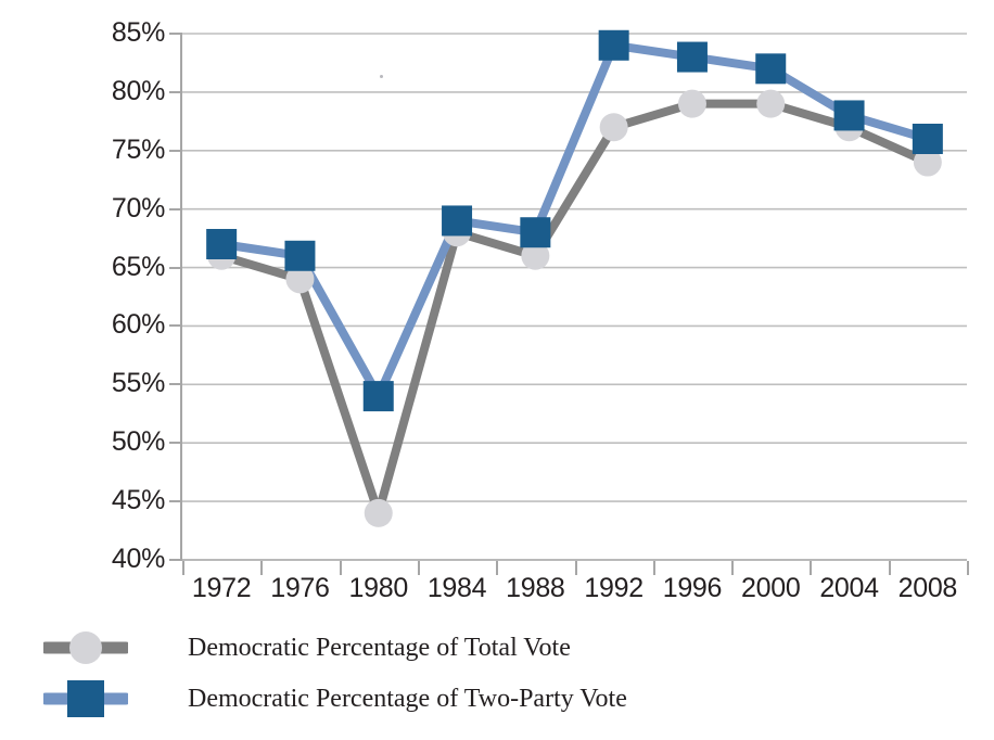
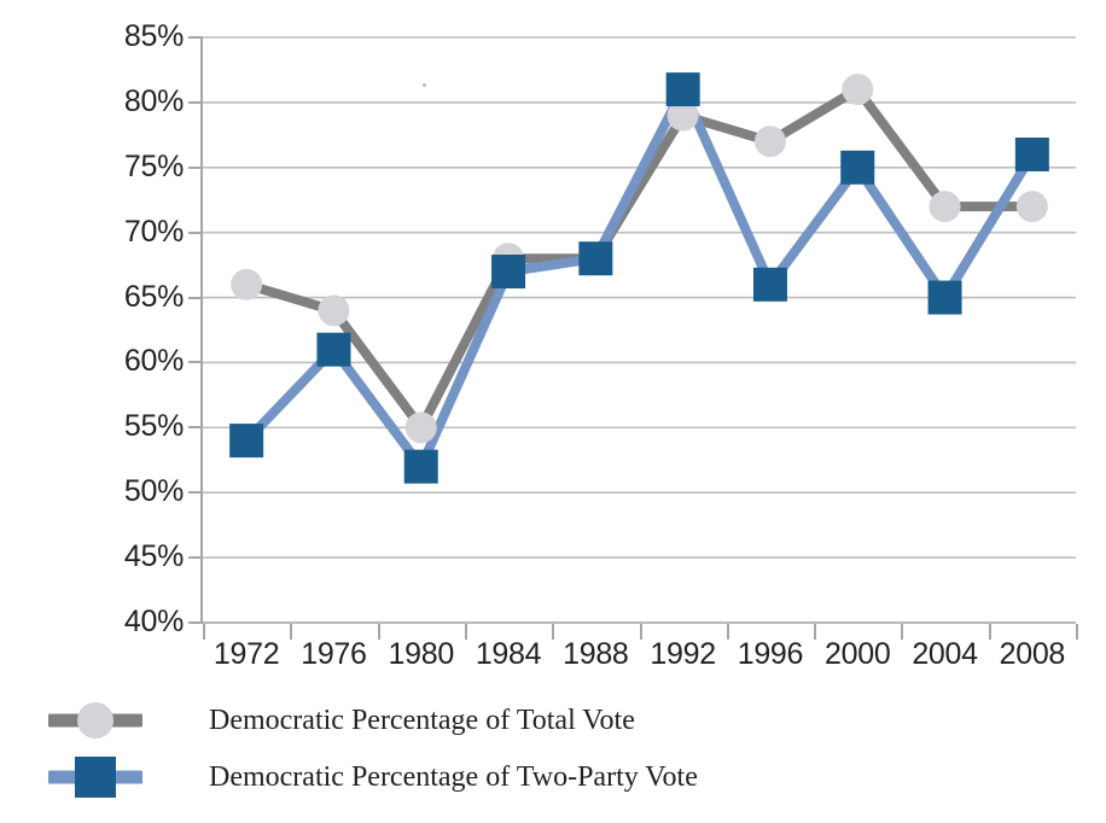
Democratic Percentage of Two-Party Vote/1972: 67% -> 54%
Democratic Percentage of Two-Party Vote/1976: 66% -> 61%
Democratic Percentage of Total Vote/1980: 44% -> 55%
Democratic Percentage of Two-Party Vote/1980: 54% -> 52%
Democratic Percentage of Two-Party Vote/1984: 69% -> 67%
Democratic Percentage of Total Vote/1988: 66% -> 68%
Democratic Percentage of Total Vote/1992: 77% -> 79%
Democratic Percentage of Two-Party Vote/1992: 84% -> 81%
Democratic Percentage of Total Vote/1996: 79% -> 77%
Democratic Percentage of Two-Party Vote/1996: 83% -> 66%
Democratic Percentage of Total Vote/2000: 79% -> 81%
Democratic Percentage of Two-Party Vote/2000: 82% -> 75%
Democratic Percentage of Total Vote/2004: 77% -> 72%
Democratic Percentage of Two-Party Vote/2004: 78% -> 65%
Democratic Percentage of Total Vote/2008: 74% -> 72%
